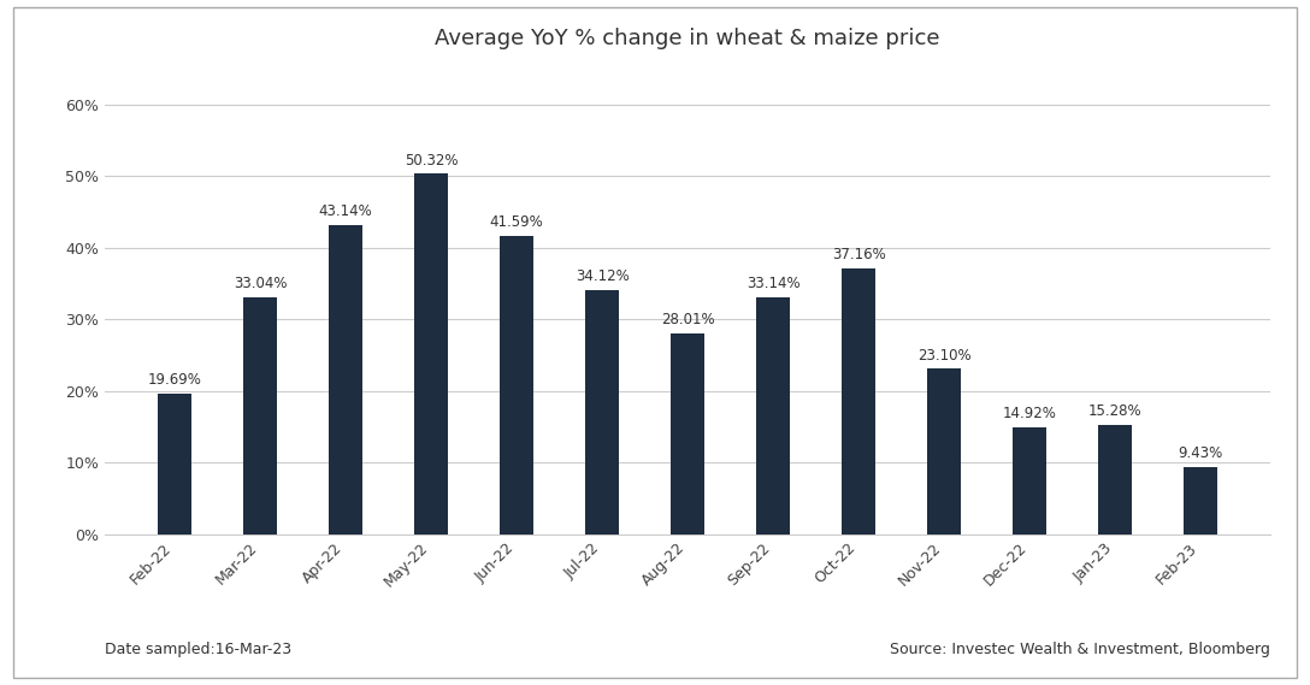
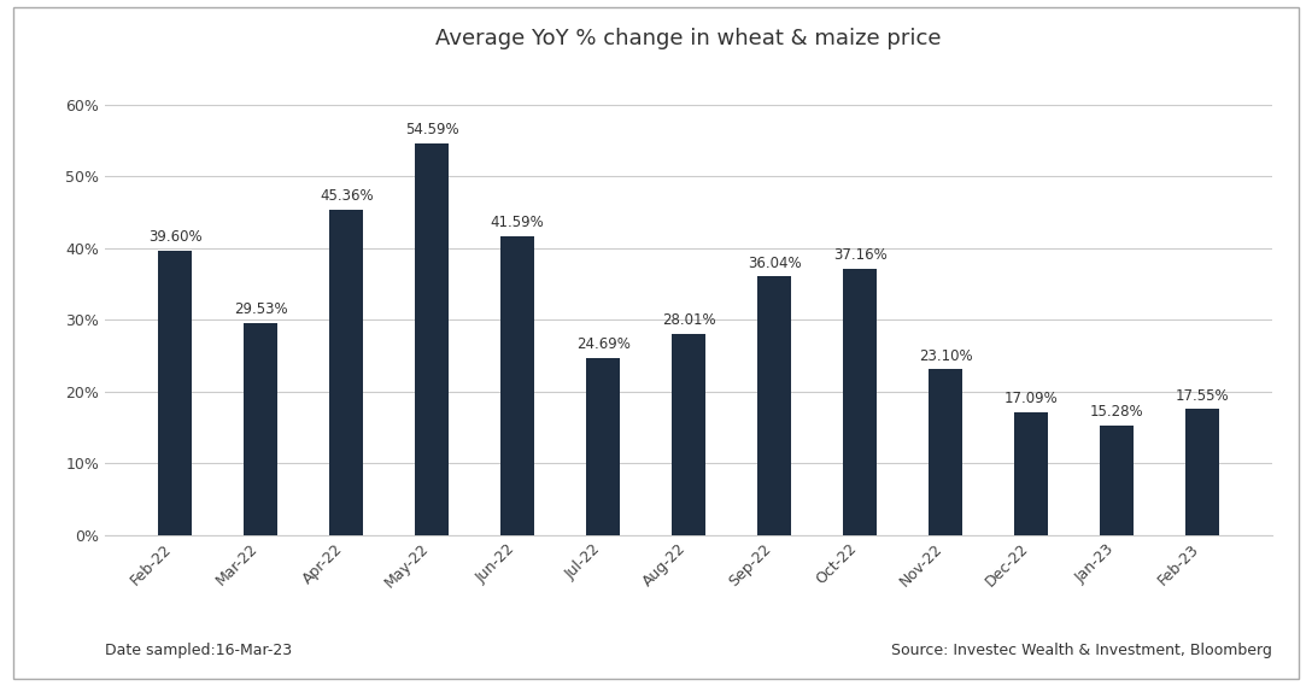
Feb-22: 19.69% -> 39.60%
Mar-22: 33.04% -> 29.53%
Apr-22: 43.14% -> 45.36%
May-22: 50.32% -> 54.59%
Jul-22: 34.12% -> 24.69%
Sep-22: 33.14% -> 36.04%
Dec-22: 14.92% -> 17.09%
Feb-23: 9.43% -> 17.55%
